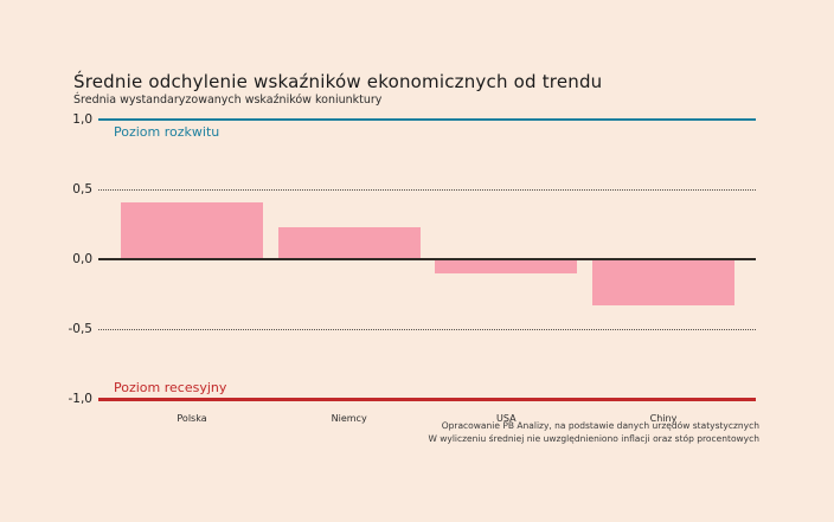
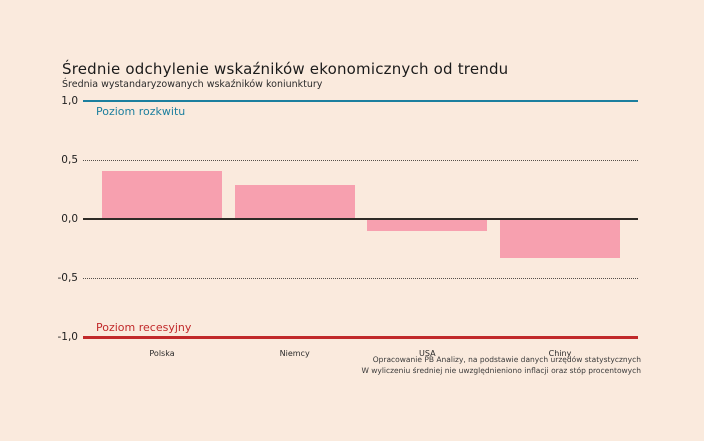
Niemcy: 0,23 -> 0,29
